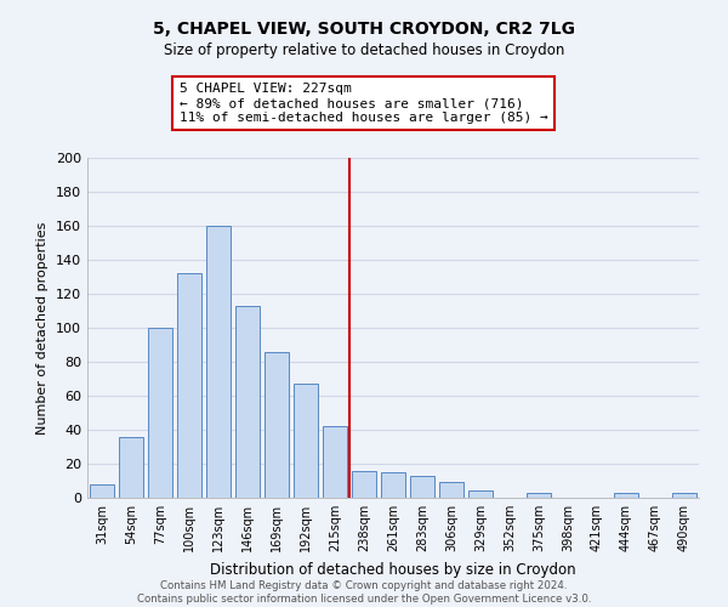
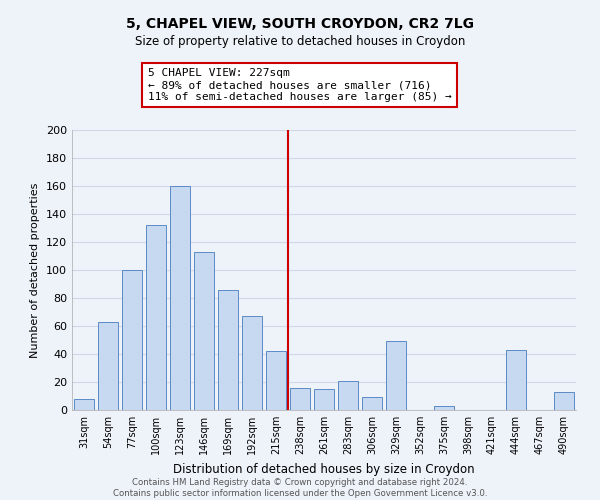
54sqm: 36 -> 63
283sqm: 13 -> 21
329sqm: 4 -> 49
444sqm: 3 -> 43
490sqm: 3 -> 13
